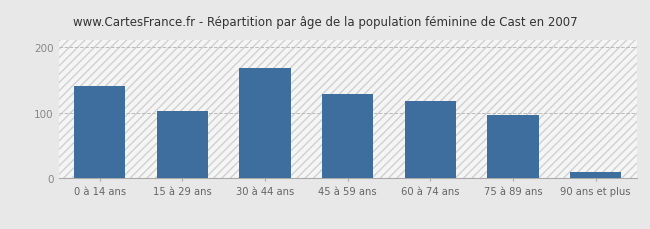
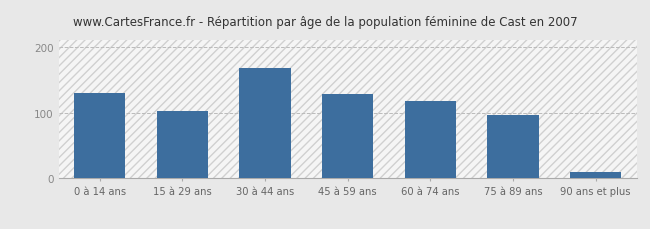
0 à 14 ans: 140 -> 130
